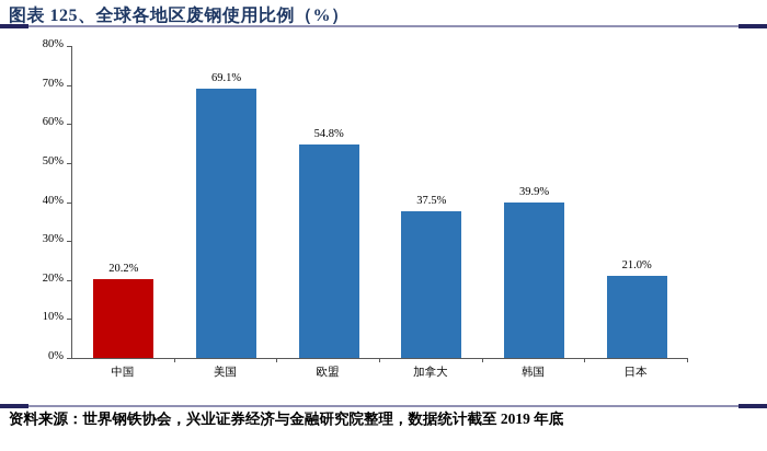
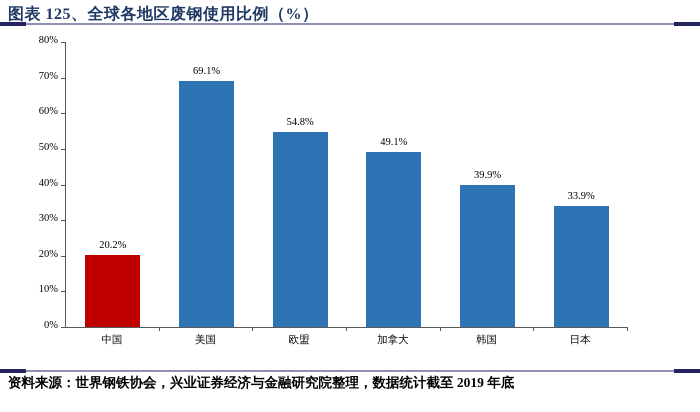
加拿大: 37.5% -> 49.1%
日本: 21.0% -> 33.9%
